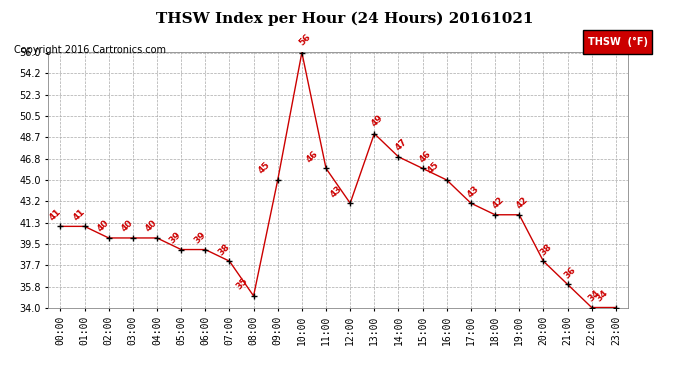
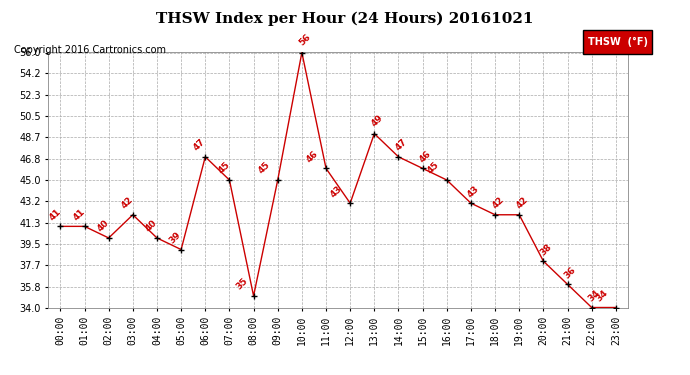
03:00: 40 -> 42
06:00: 39 -> 47
07:00: 38 -> 45
